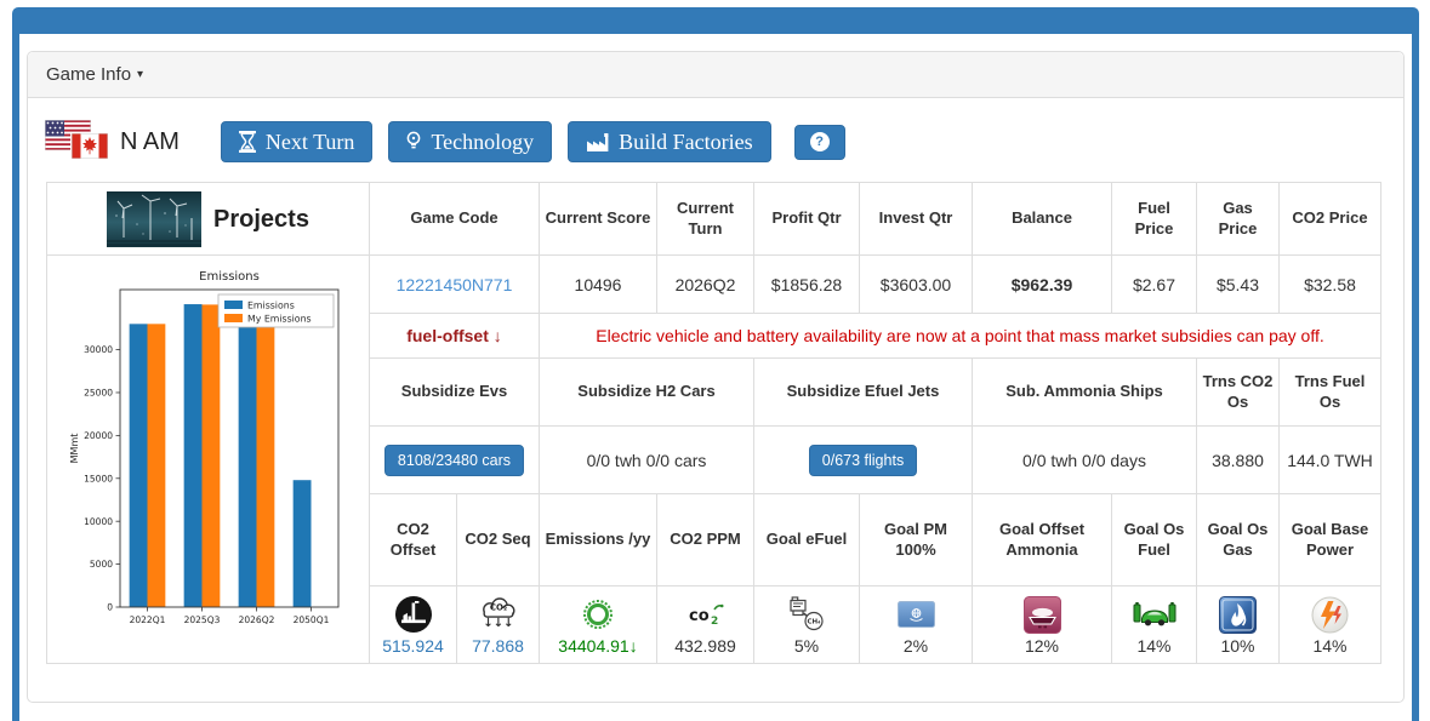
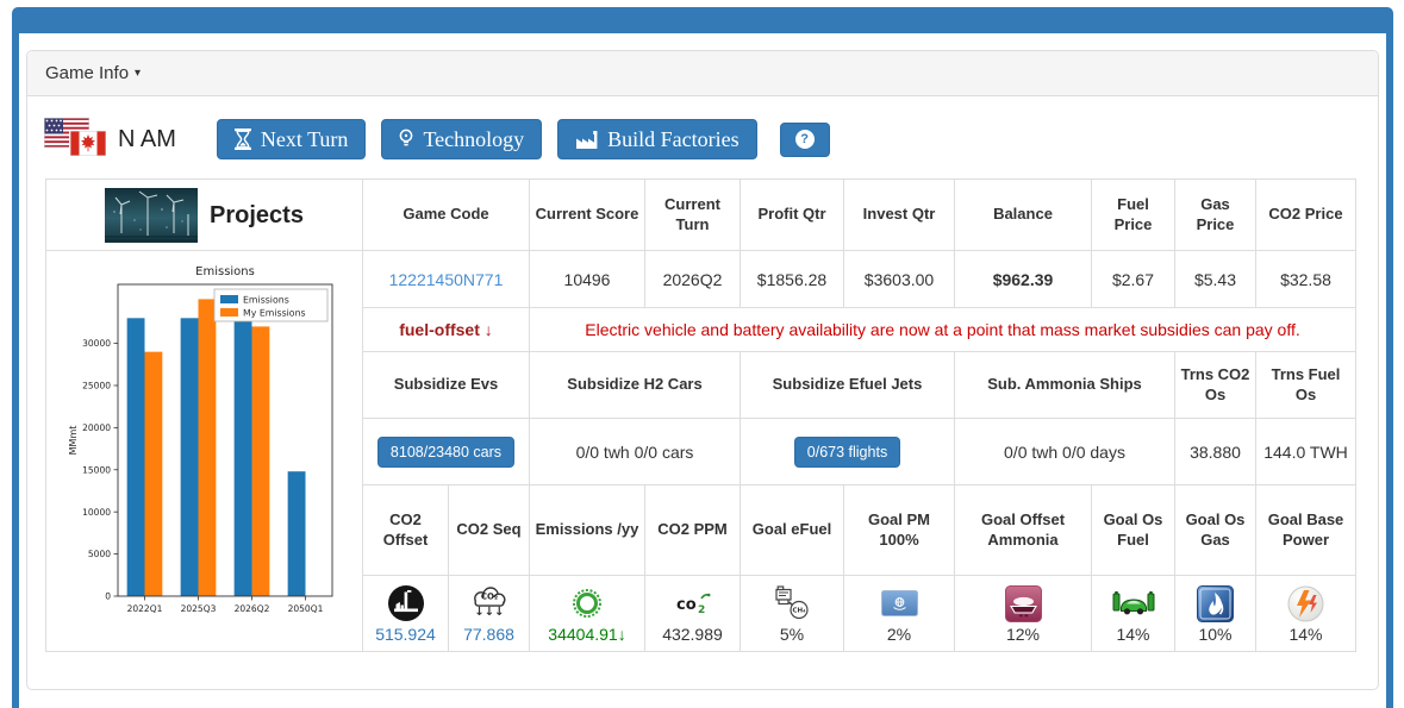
My Emissions/2022Q1: 33000 -> 29000
Emissions/2025Q3: 35000 -> 33000
My Emissions/2026Q2: 33000 -> 32000
